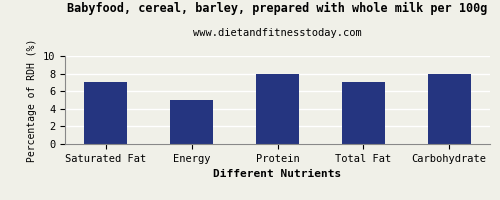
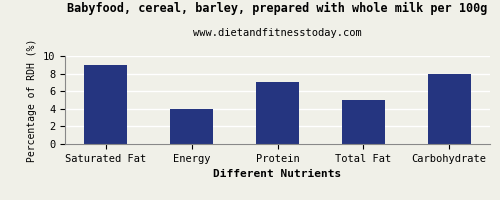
Saturated Fat: 7 -> 9
Energy: 5 -> 4
Protein: 8 -> 7
Total Fat: 7 -> 5
